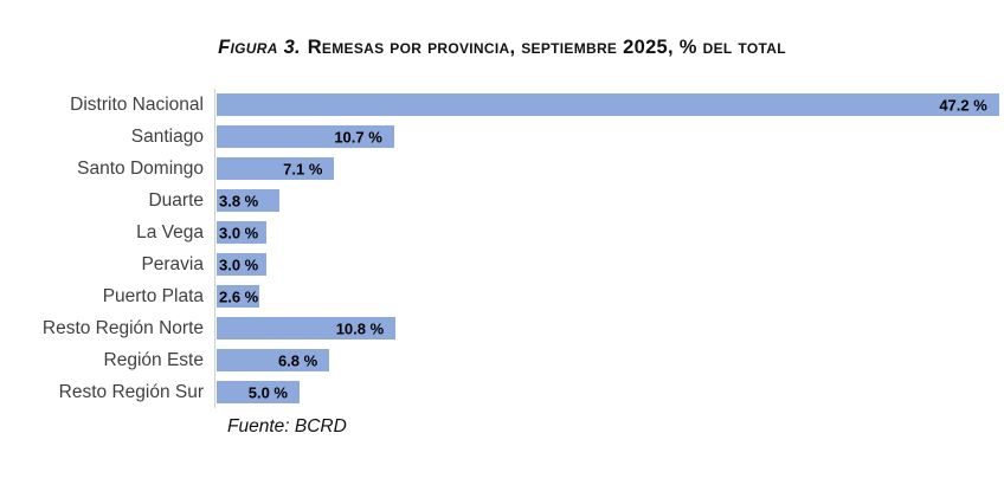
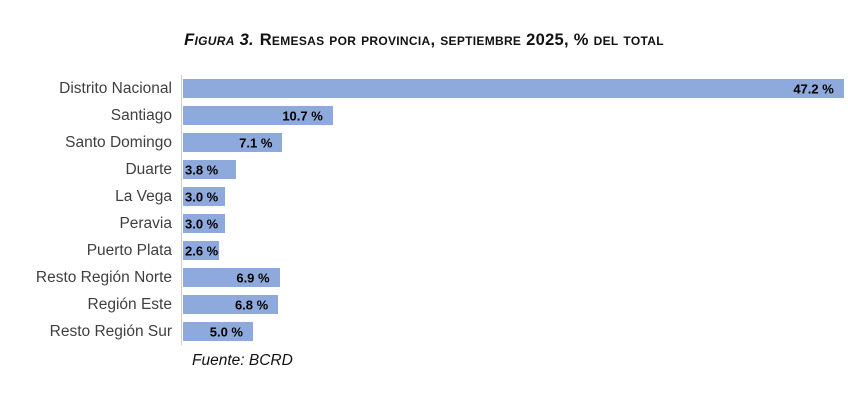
Resto Región Norte: 10.8 -> 6.9
